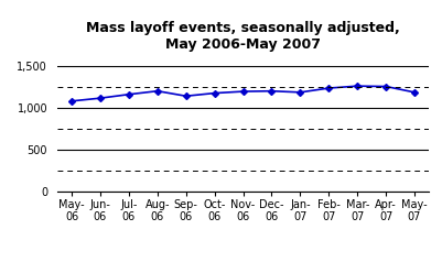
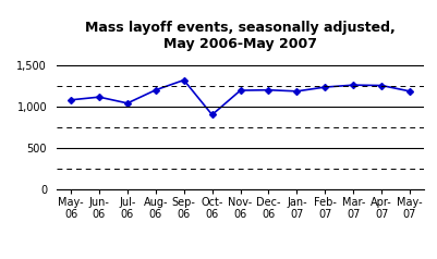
Jul- 06: 1,160 -> 1,040
Sep- 06: 1,140 -> 1,320
Oct- 06: 1,180 -> 900
